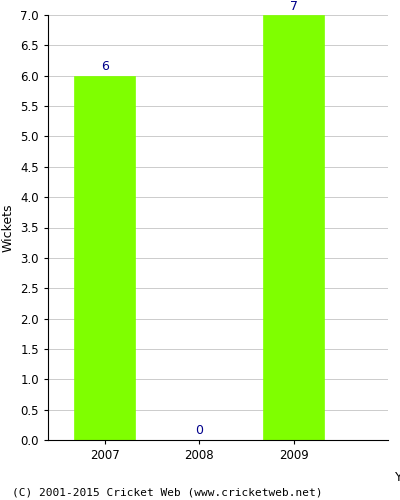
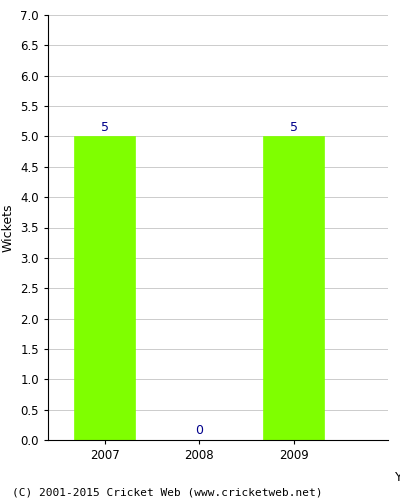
2007: 6 -> 5
2009: 7 -> 5
